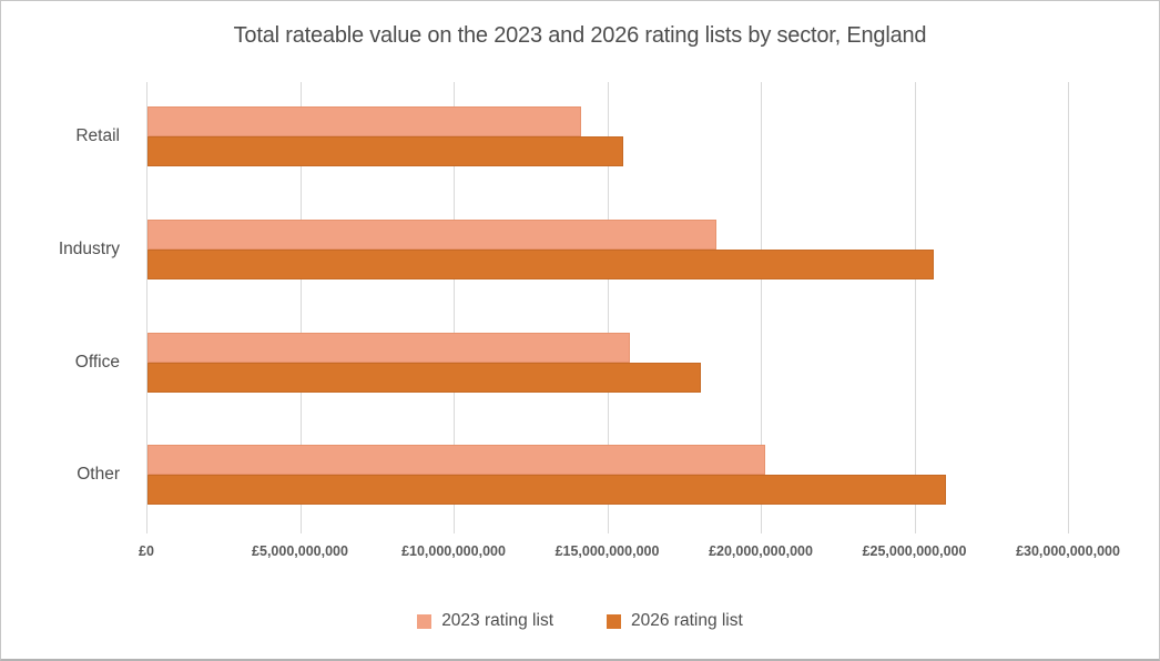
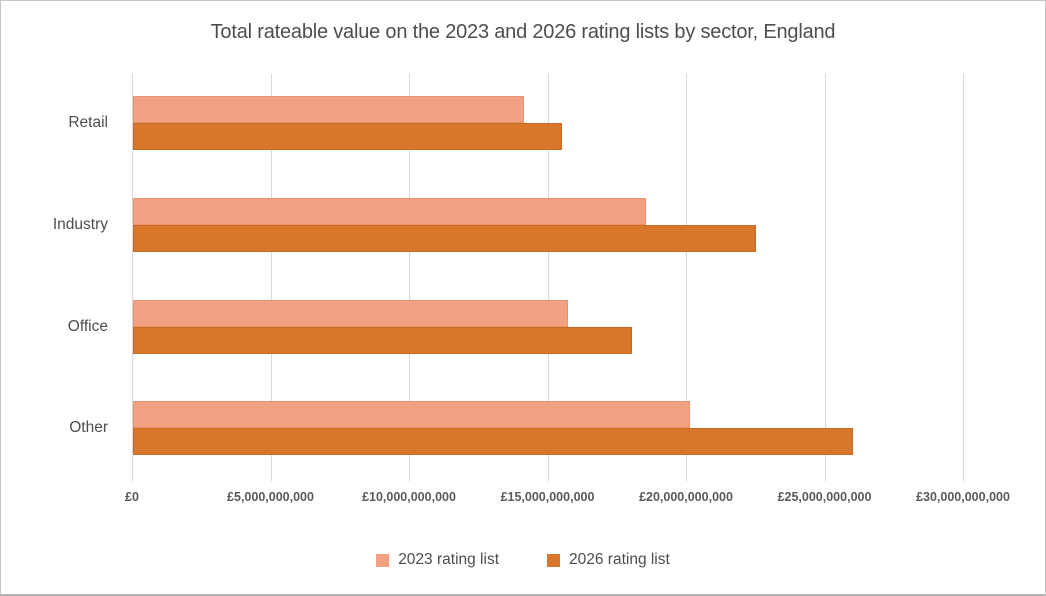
2026 rating list/Industry: £25600000000 -> £22500000000
